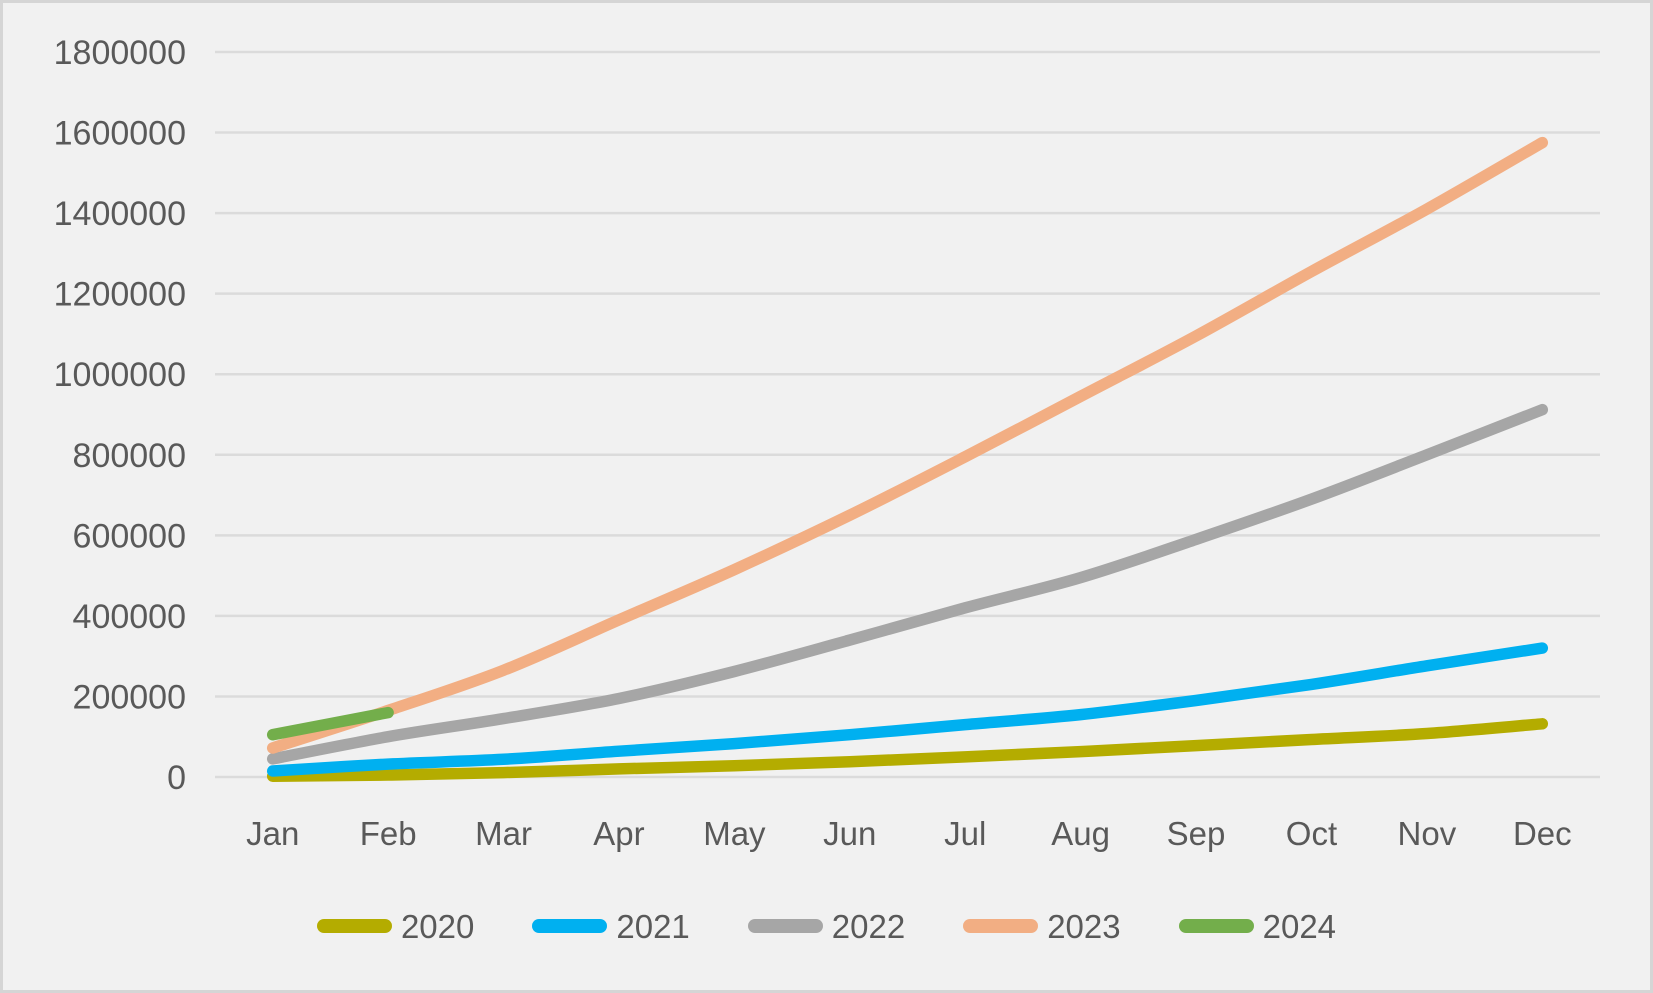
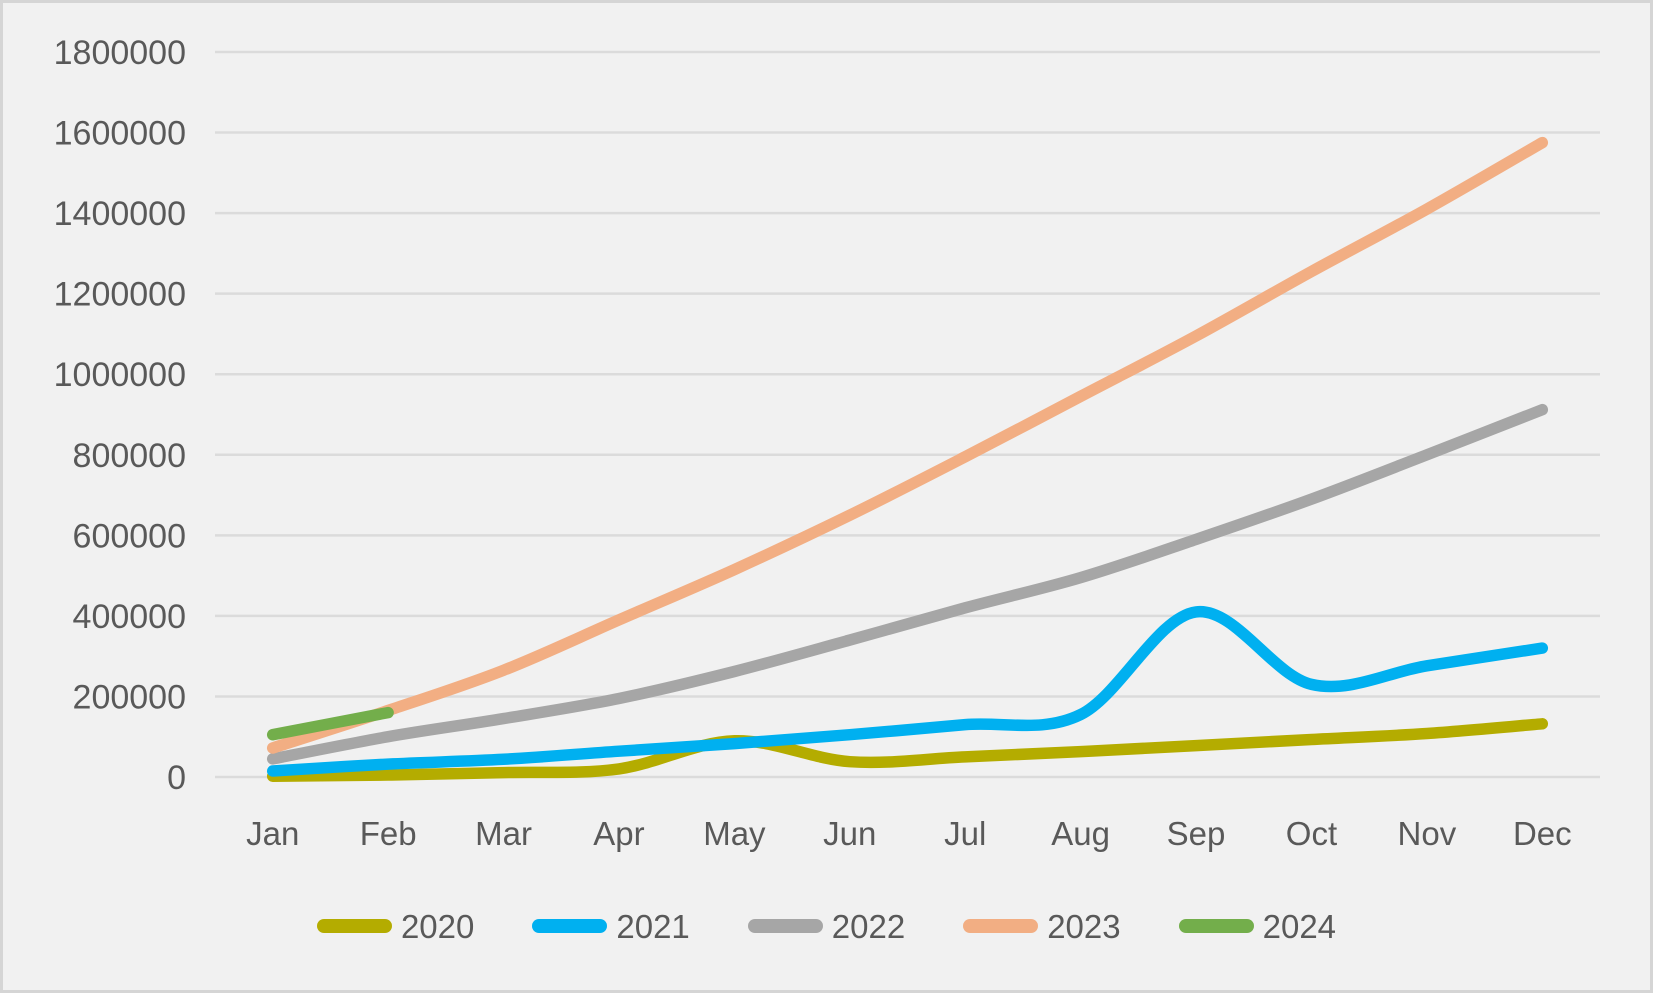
2020/May: 30000 -> 90000
2021/Sep: 190000 -> 410000
